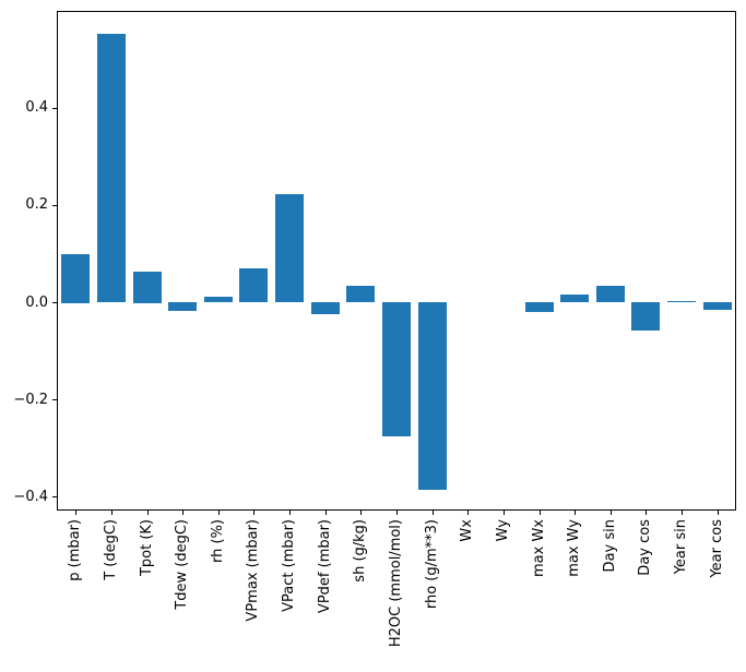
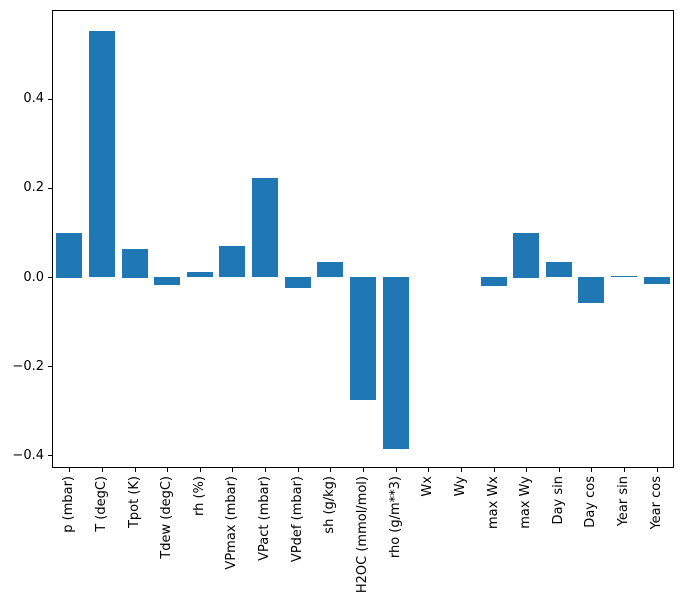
max Wy: 0.02 -> 0.10
